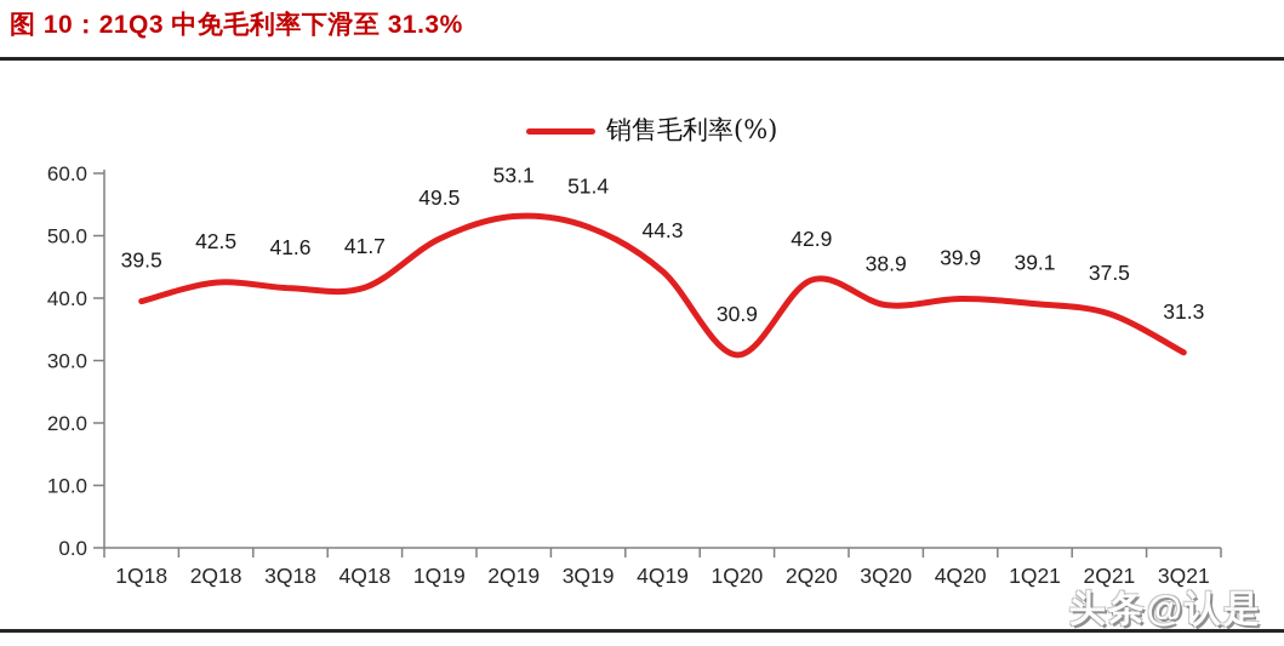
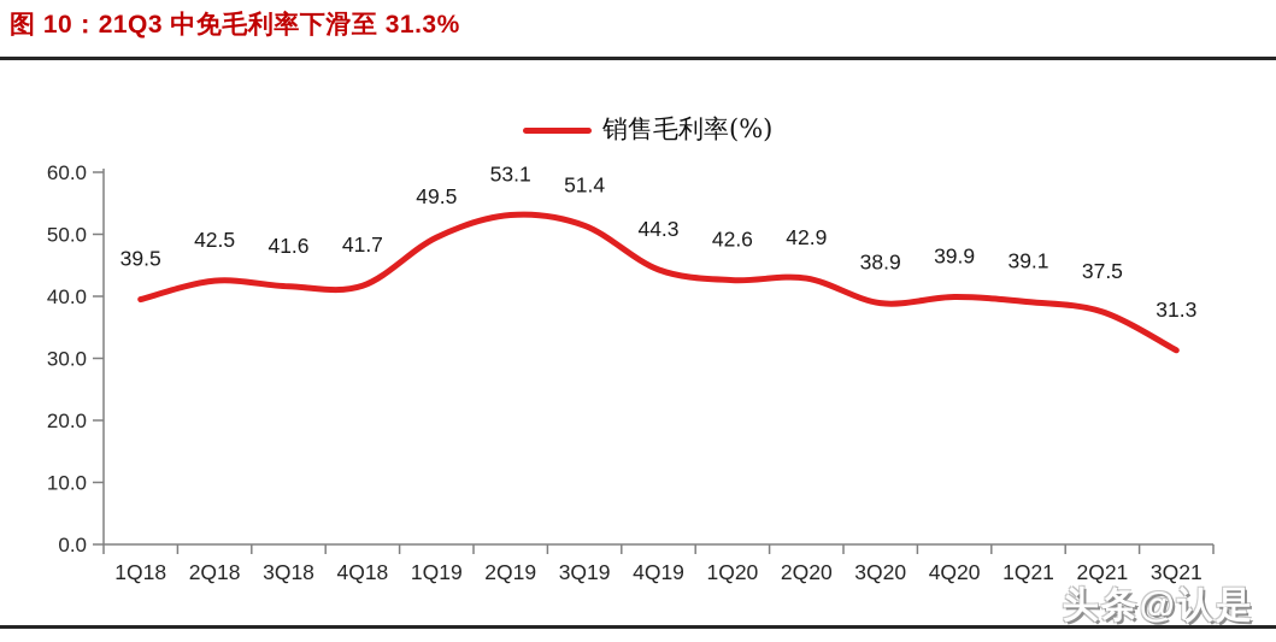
1Q20: 30.9 -> 42.6
